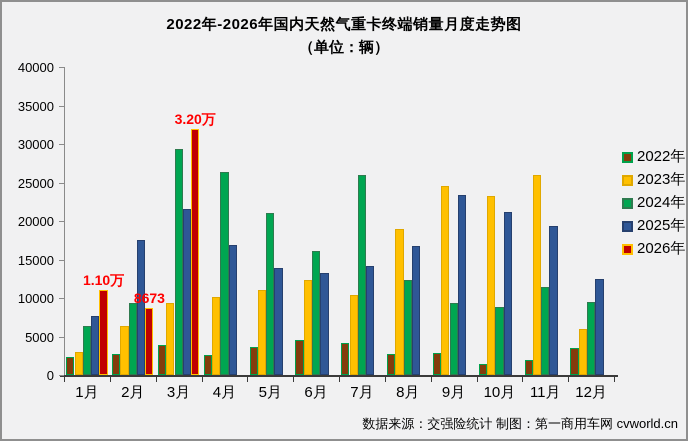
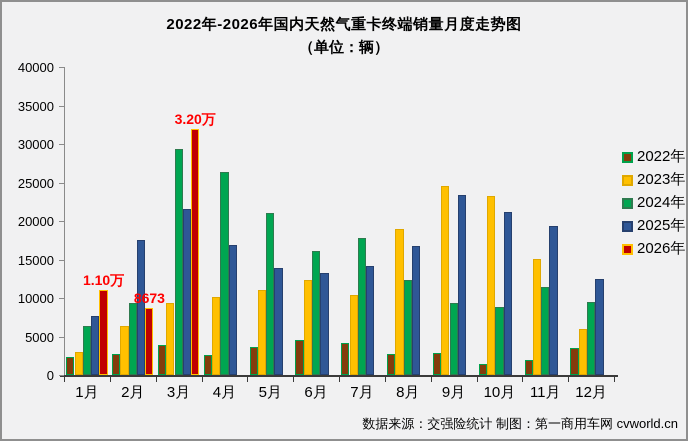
2024年/7月: 26000 -> 18000
2023年/11月: 26000 -> 15000
